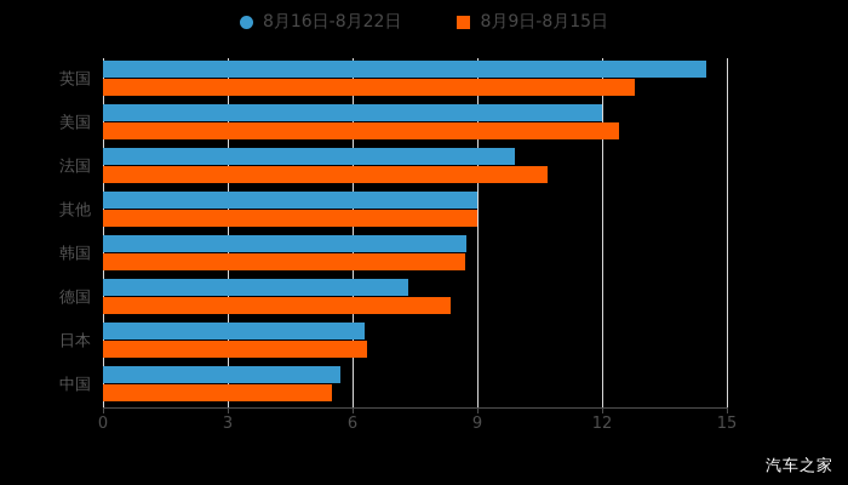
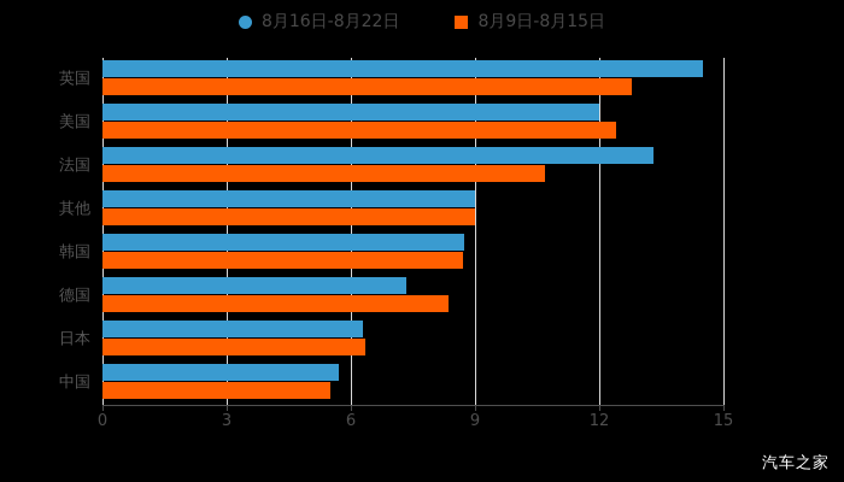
8月16日-8月22日/法国: 9.9 -> 13.3
